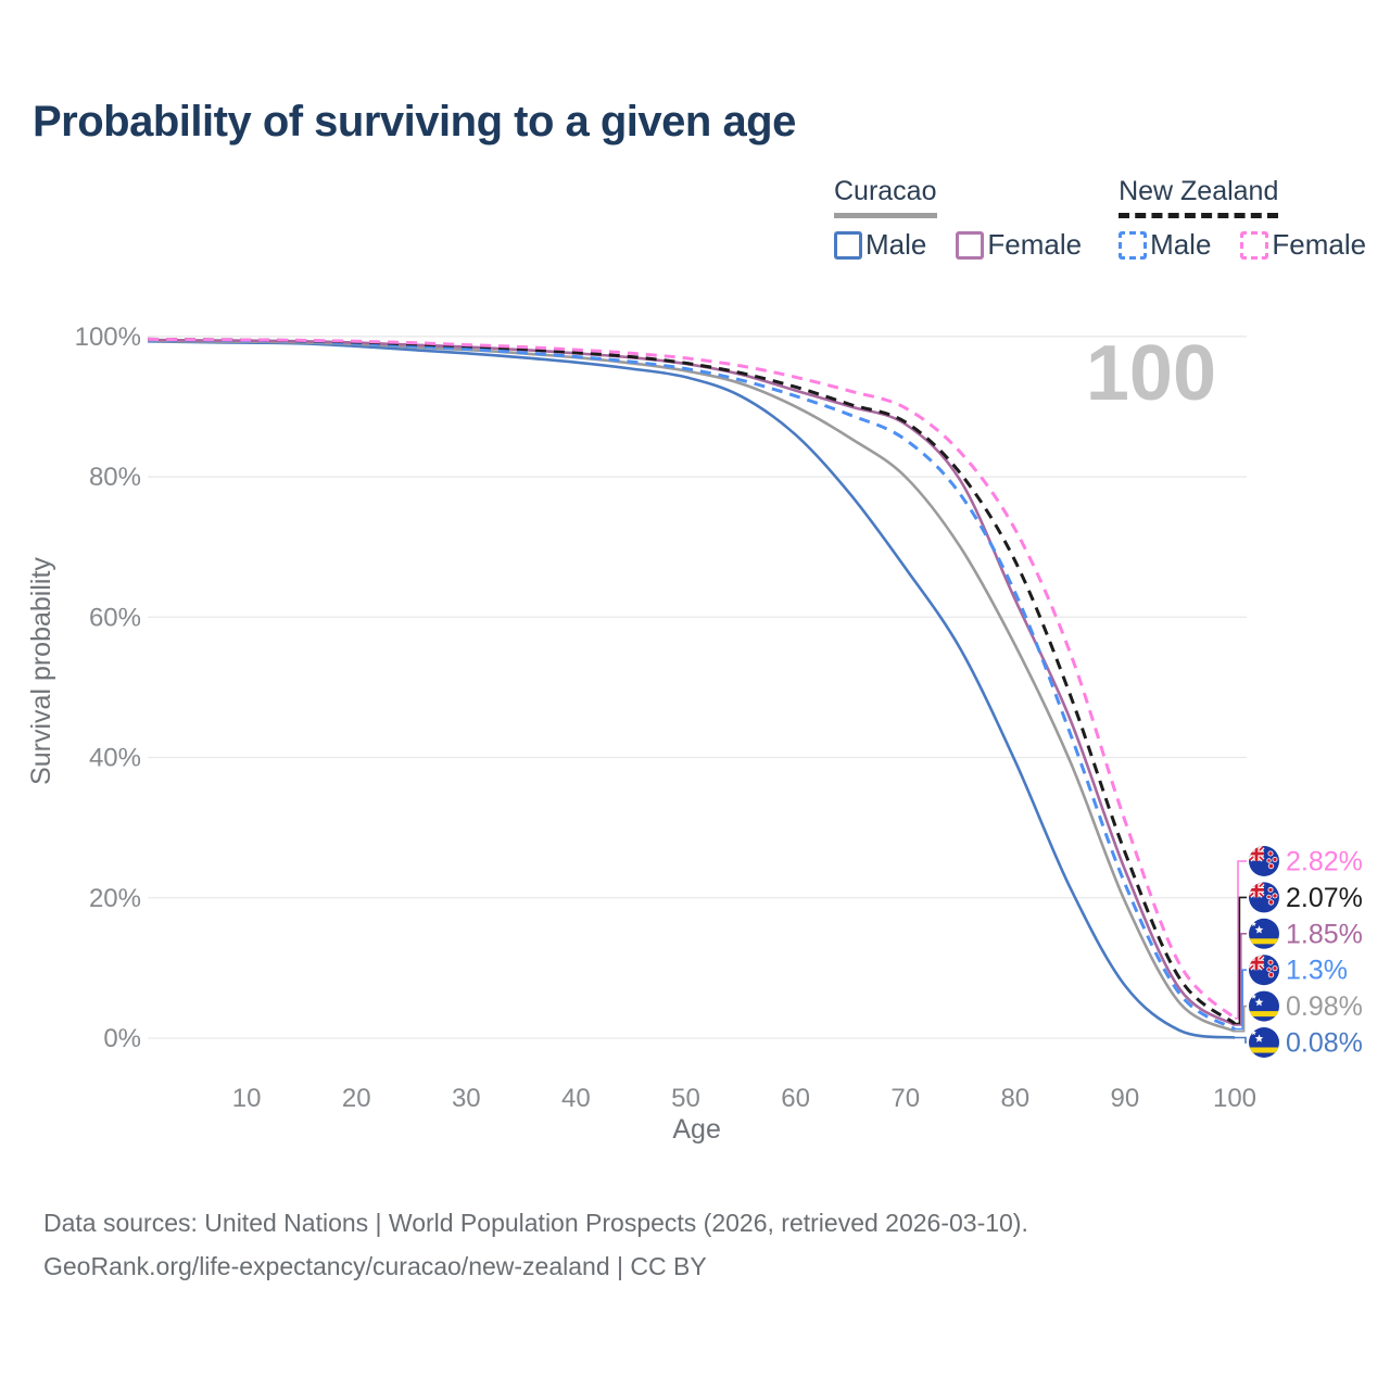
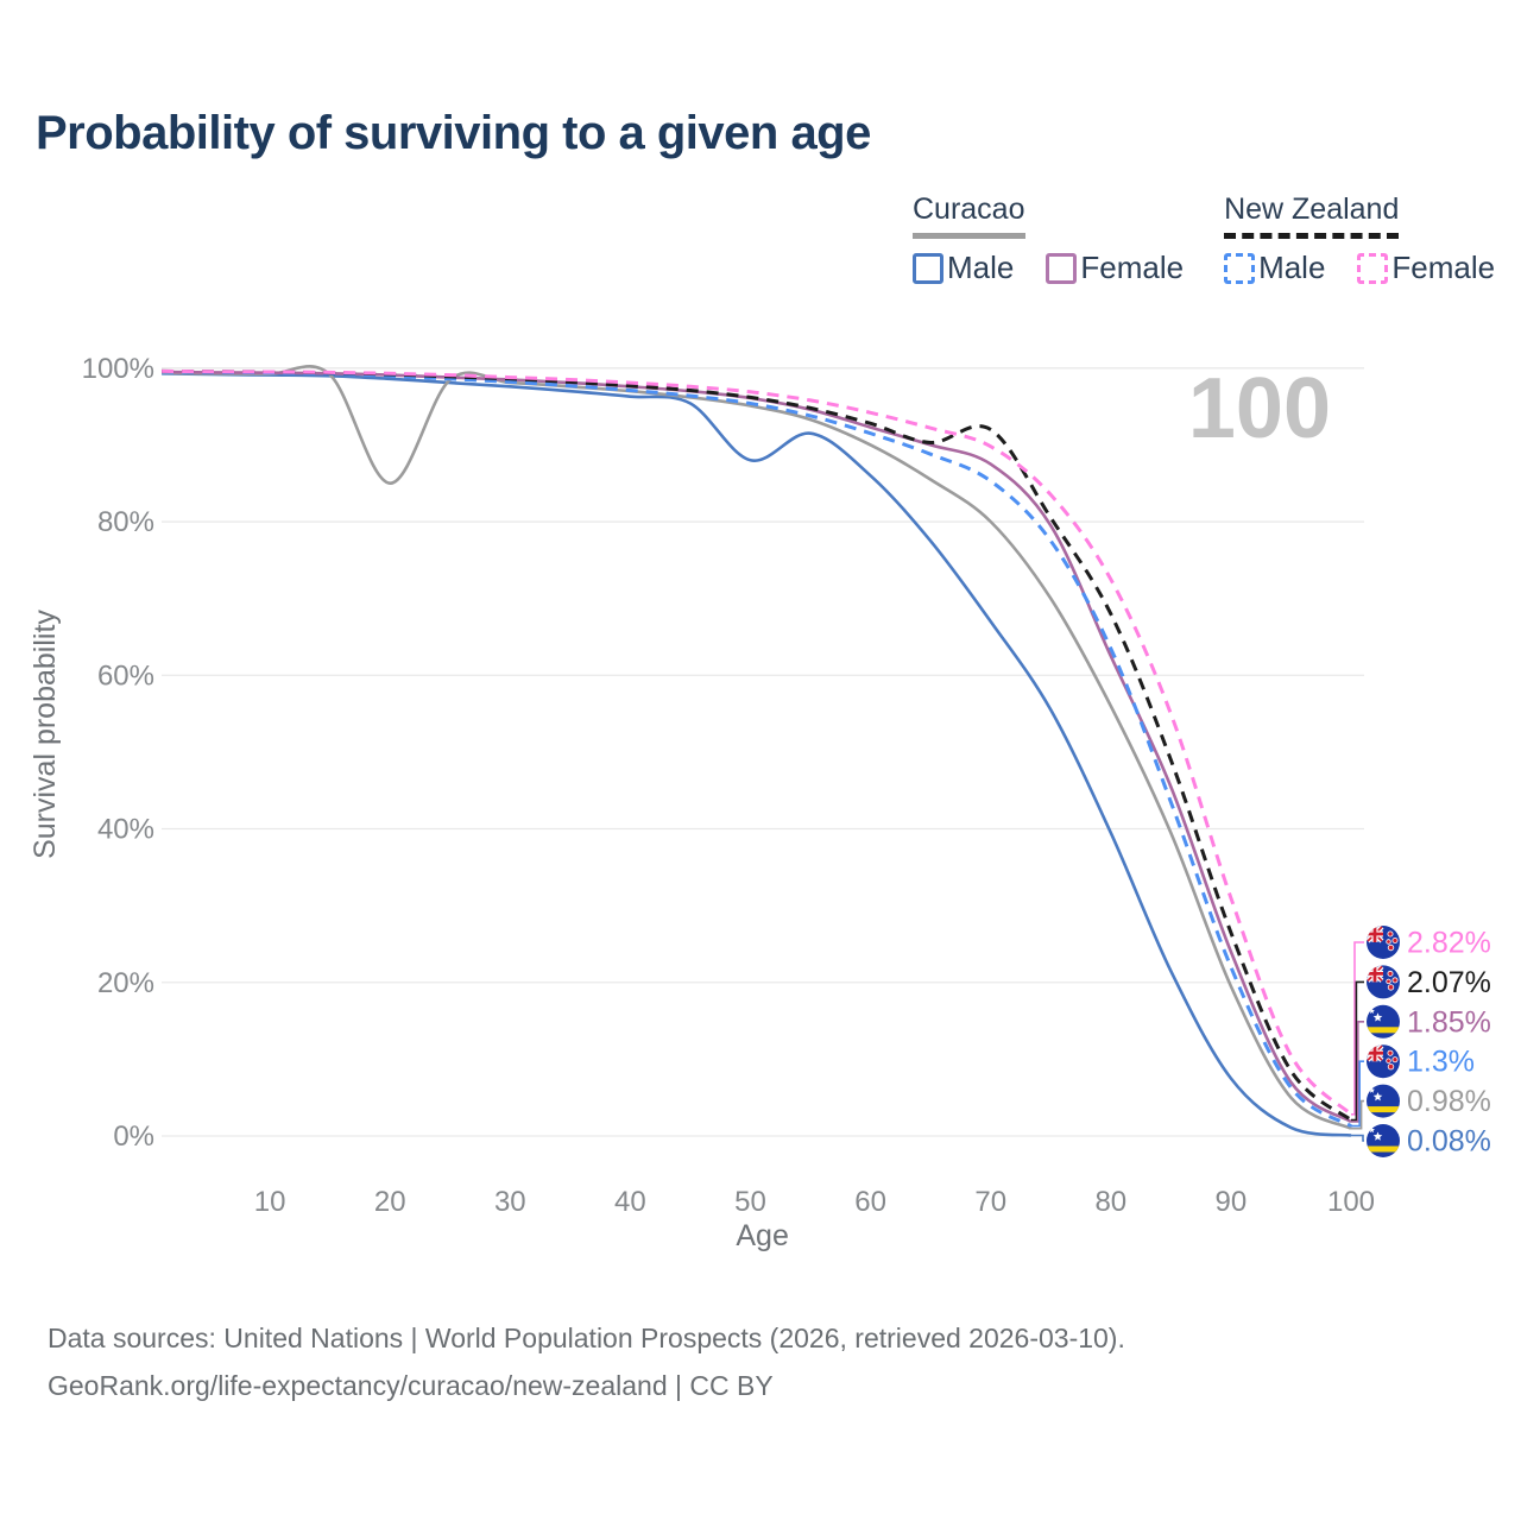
Curacao/20: 99% -> 85%
Curacao Male/50: 94% -> 88%
New Zealand/70: 88% -> 92%
